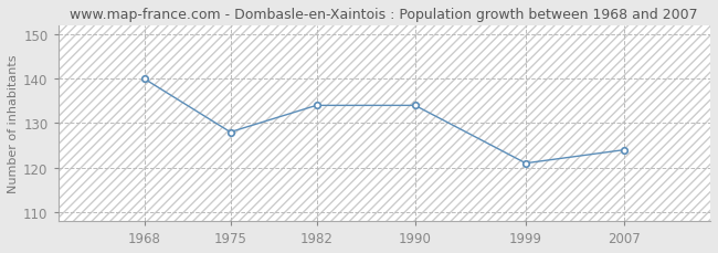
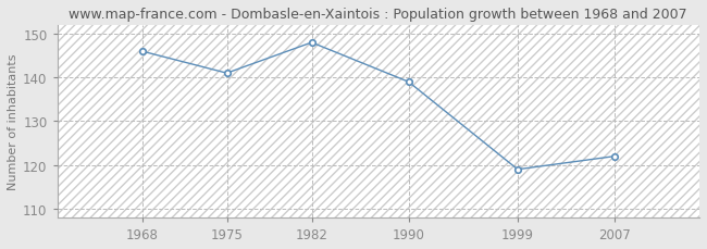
1968: 140 -> 146
1975: 128 -> 141
1982: 134 -> 148
1990: 134 -> 139
1999: 121 -> 119
2007: 124 -> 122
